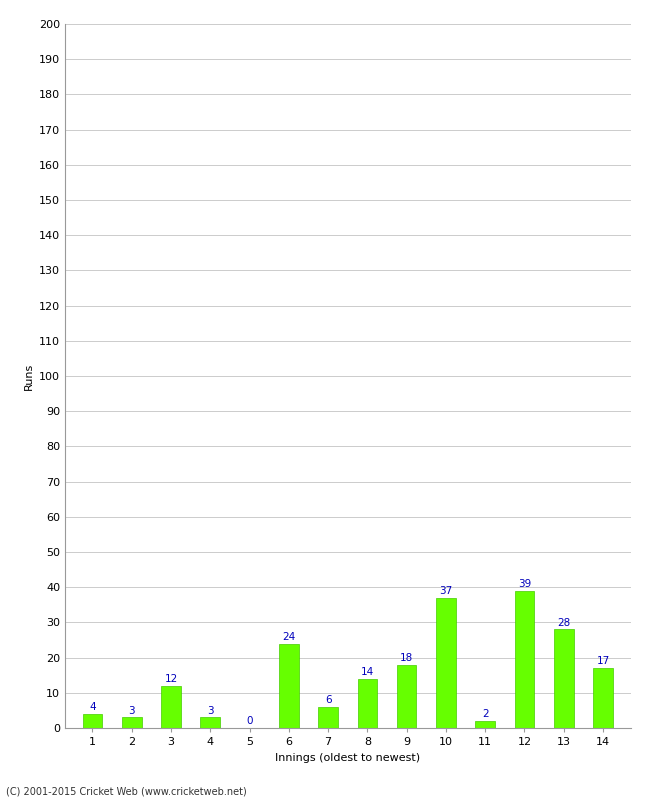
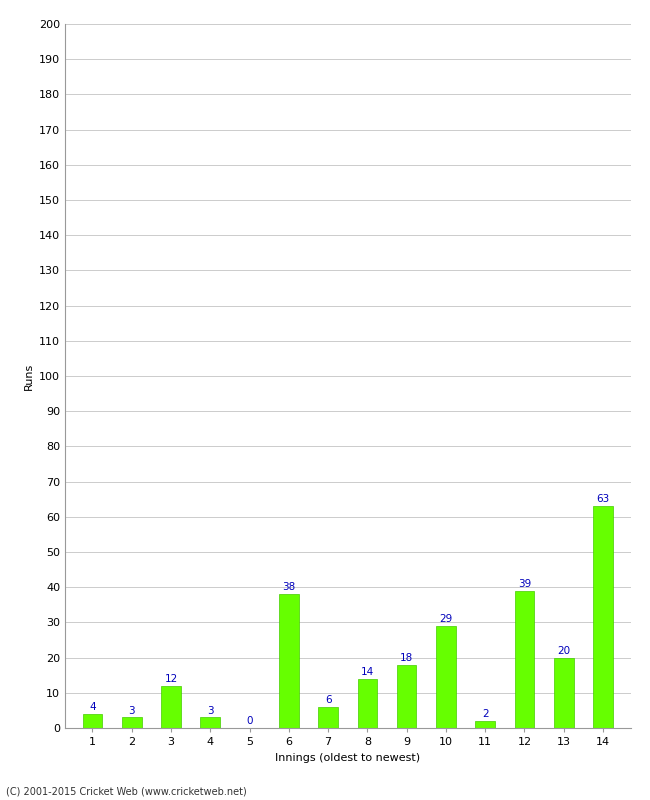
6: 24 -> 38
10: 37 -> 29
13: 28 -> 20
14: 17 -> 63
